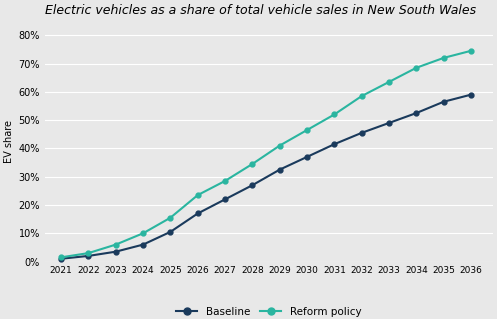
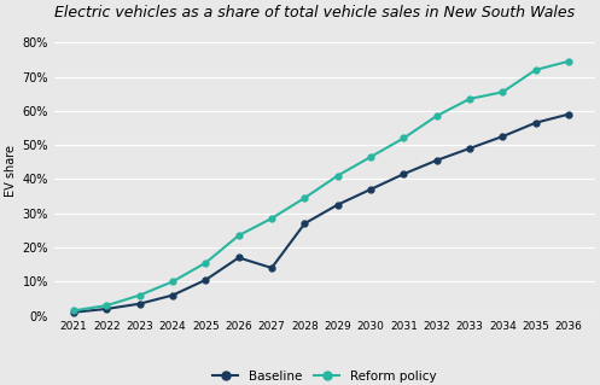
Baseline/2027: 22.0% -> 14.0%
Reform policy/2034: 68.5% -> 65.5%
